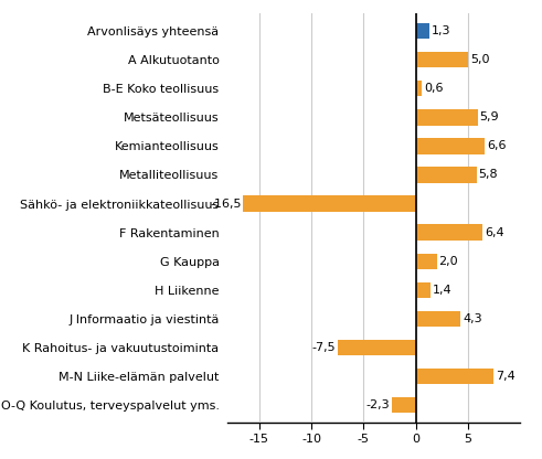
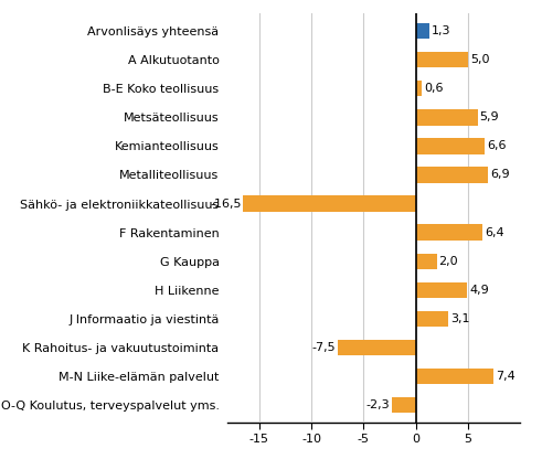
Metalliteollisuus: 5,8 -> 6,9
H Liikenne: 1,4 -> 4,9
J Informaatio ja viestintä: 4,3 -> 3,1
